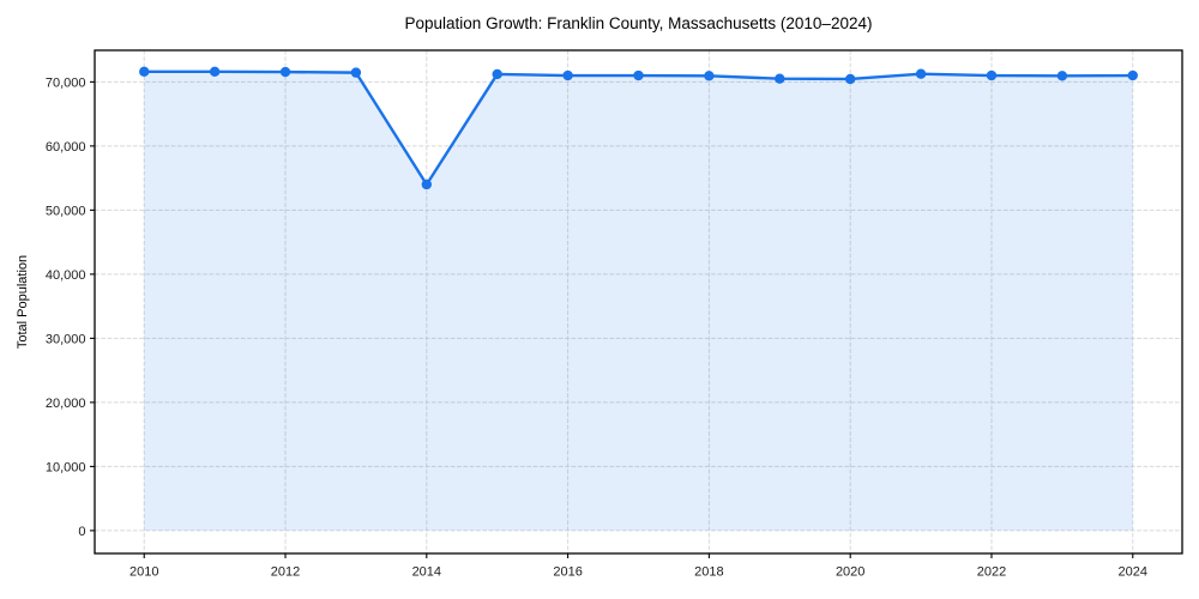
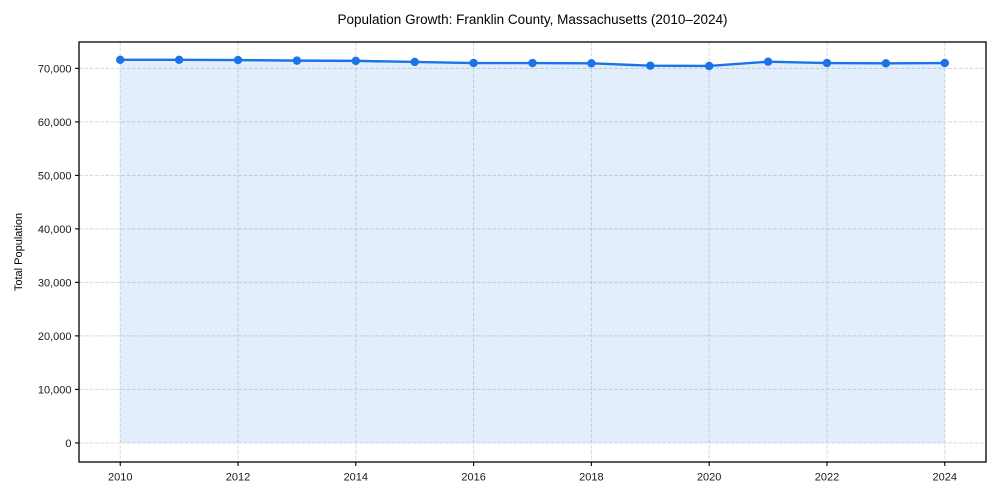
2014: 54000 -> 71000
